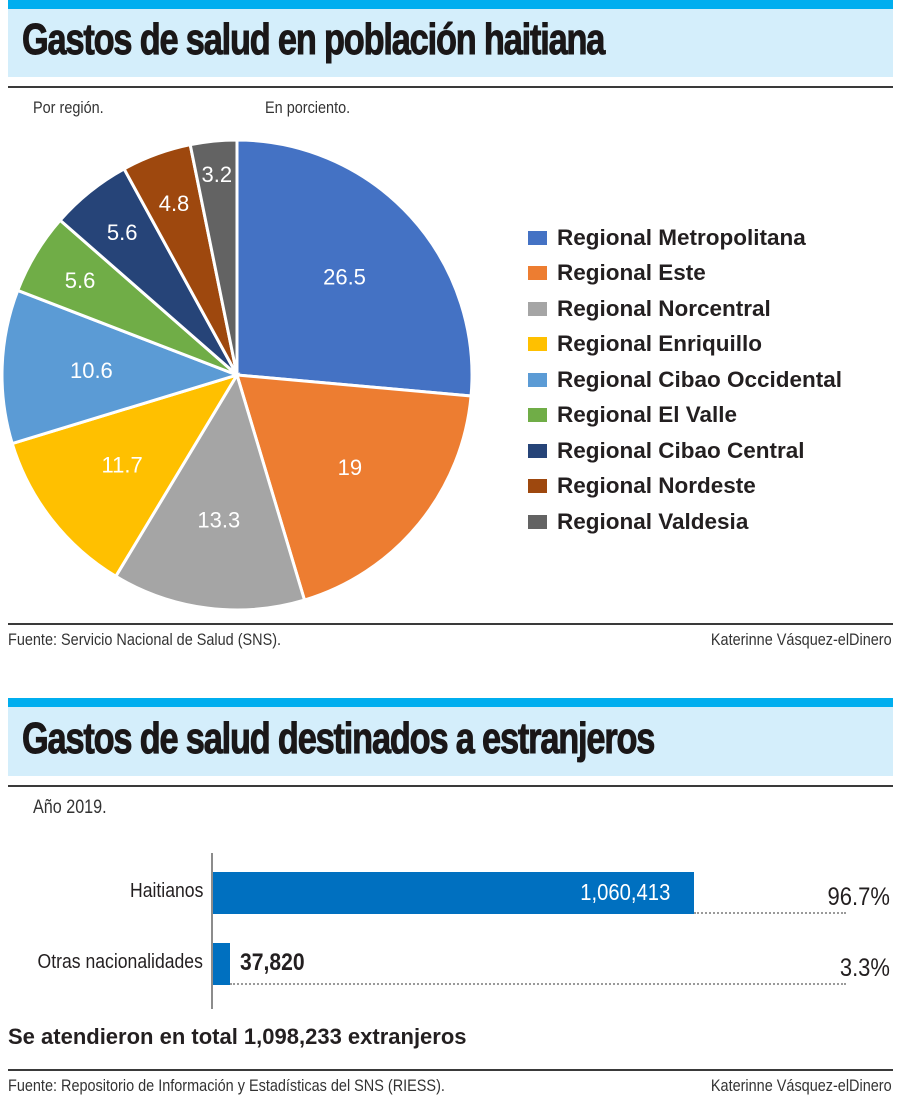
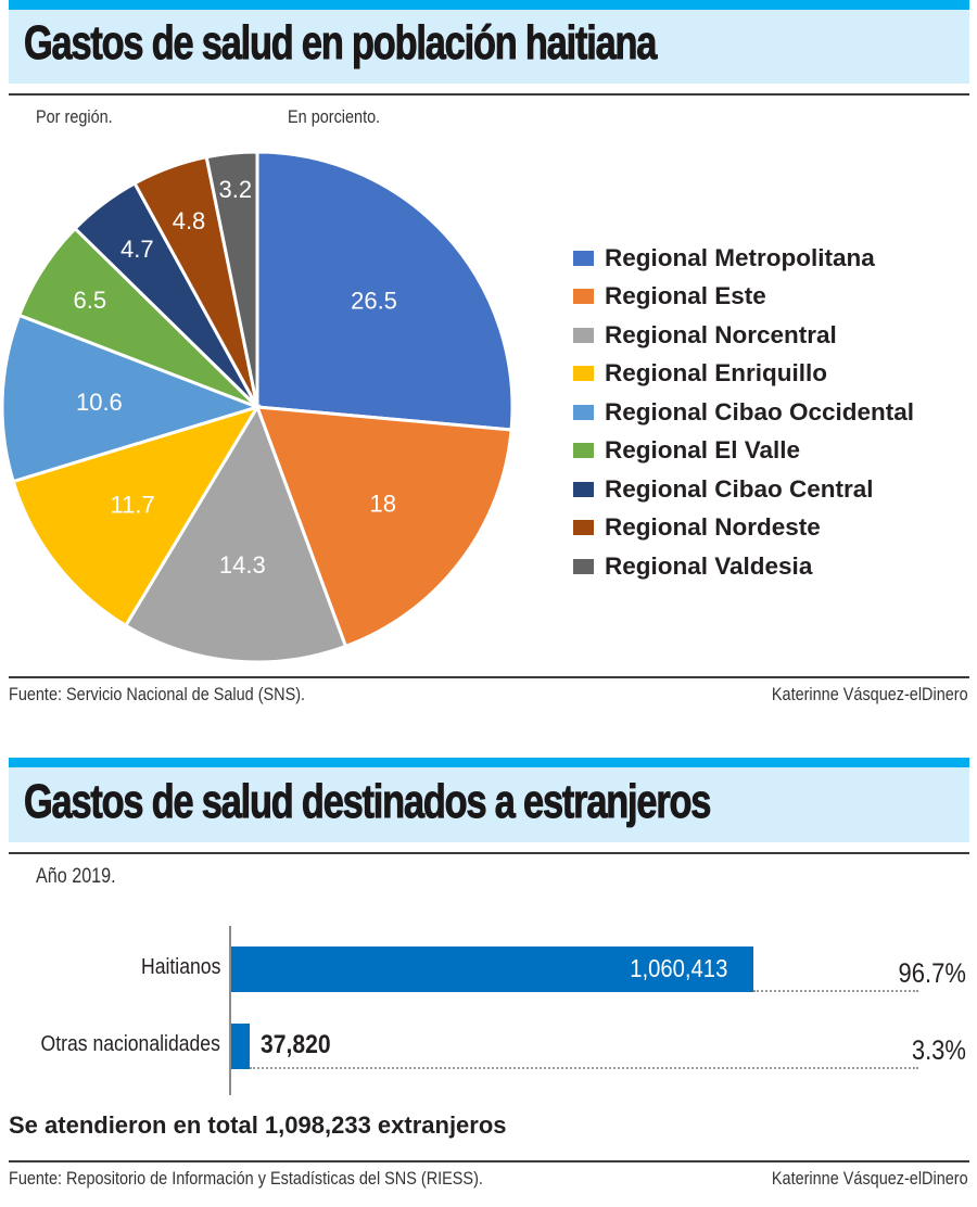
Gastos de salud en población haitiana/Regional Este: 19 -> 18
Gastos de salud en población haitiana/Regional Norcentral: 13.3 -> 14.3
Gastos de salud en población haitiana/Regional El Valle: 5.6 -> 6.5
Gastos de salud en población haitiana/Regional Cibao Central: 5.6 -> 4.7
